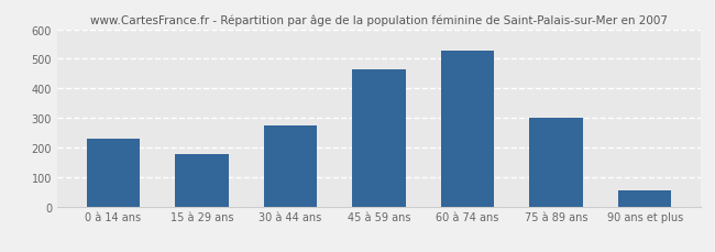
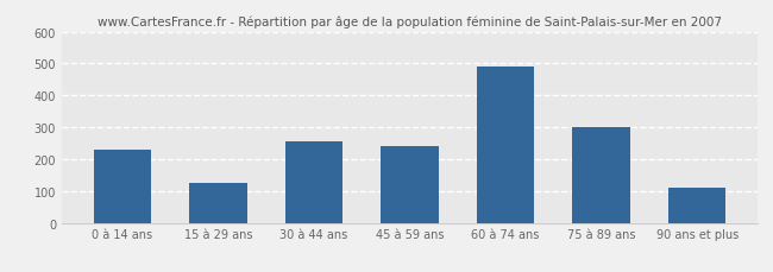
15 à 29 ans: 178 -> 125
30 à 44 ans: 275 -> 255
45 à 59 ans: 465 -> 240
60 à 74 ans: 528 -> 490
90 ans et plus: 55 -> 110
